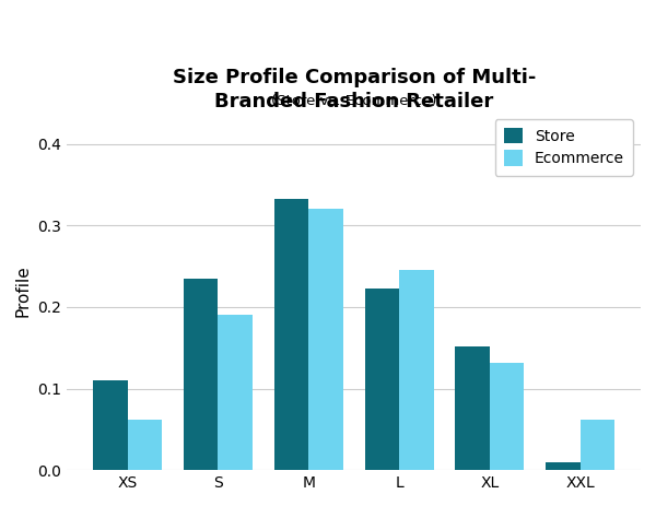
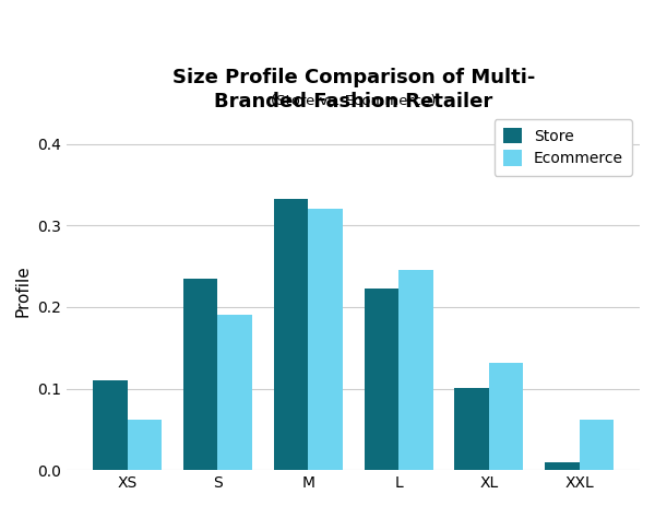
Store/XL: 0.152 -> 0.101
